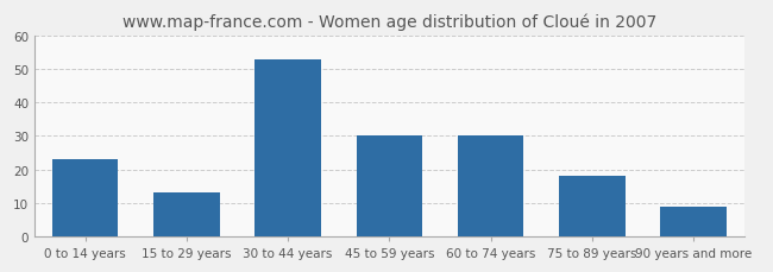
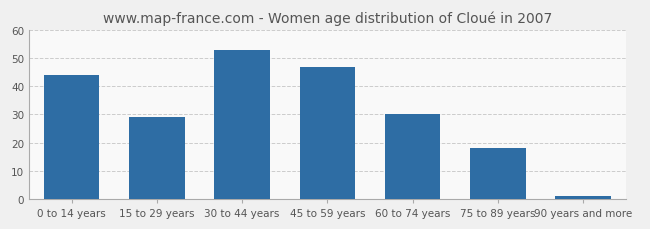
0 to 14 years: 23 -> 44
15 to 29 years: 13 -> 29
45 to 59 years: 30 -> 47
90 years and more: 9 -> 1
